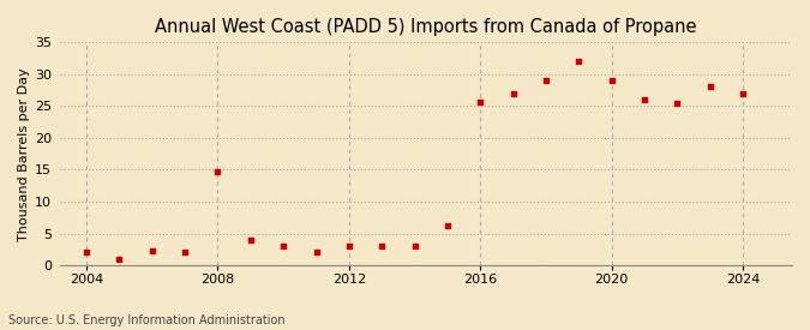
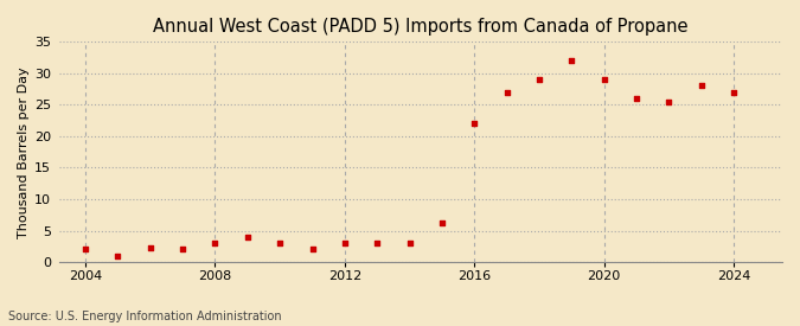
2008: 14.8 -> 3.1
2016: 25.6 -> 22.0
